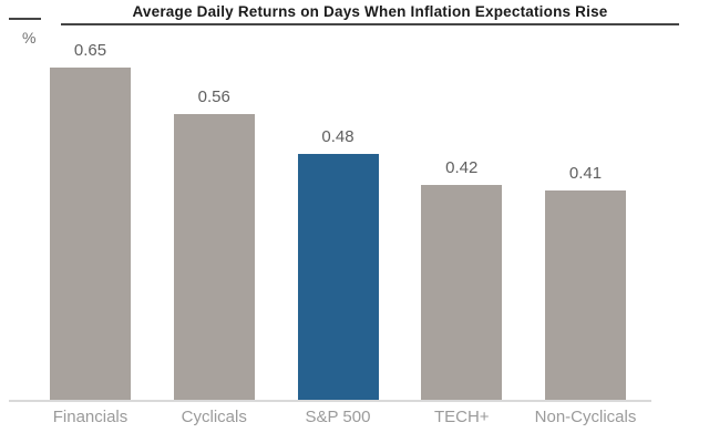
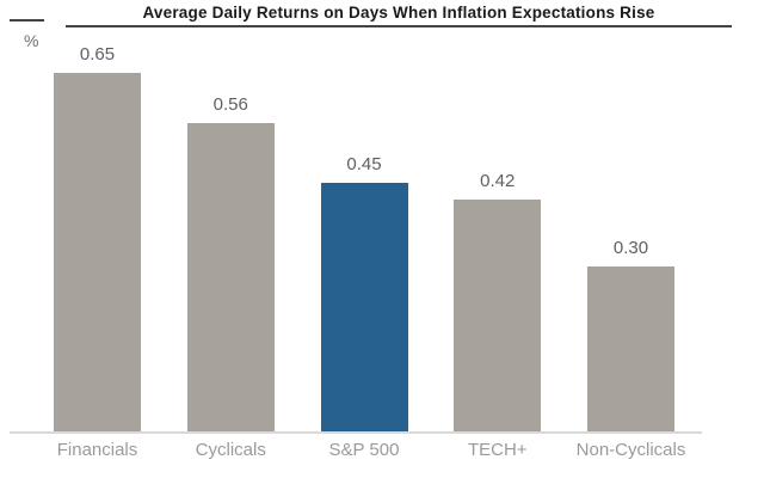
S&P 500: 0.48 -> 0.45
Non-Cyclicals: 0.41 -> 0.30
